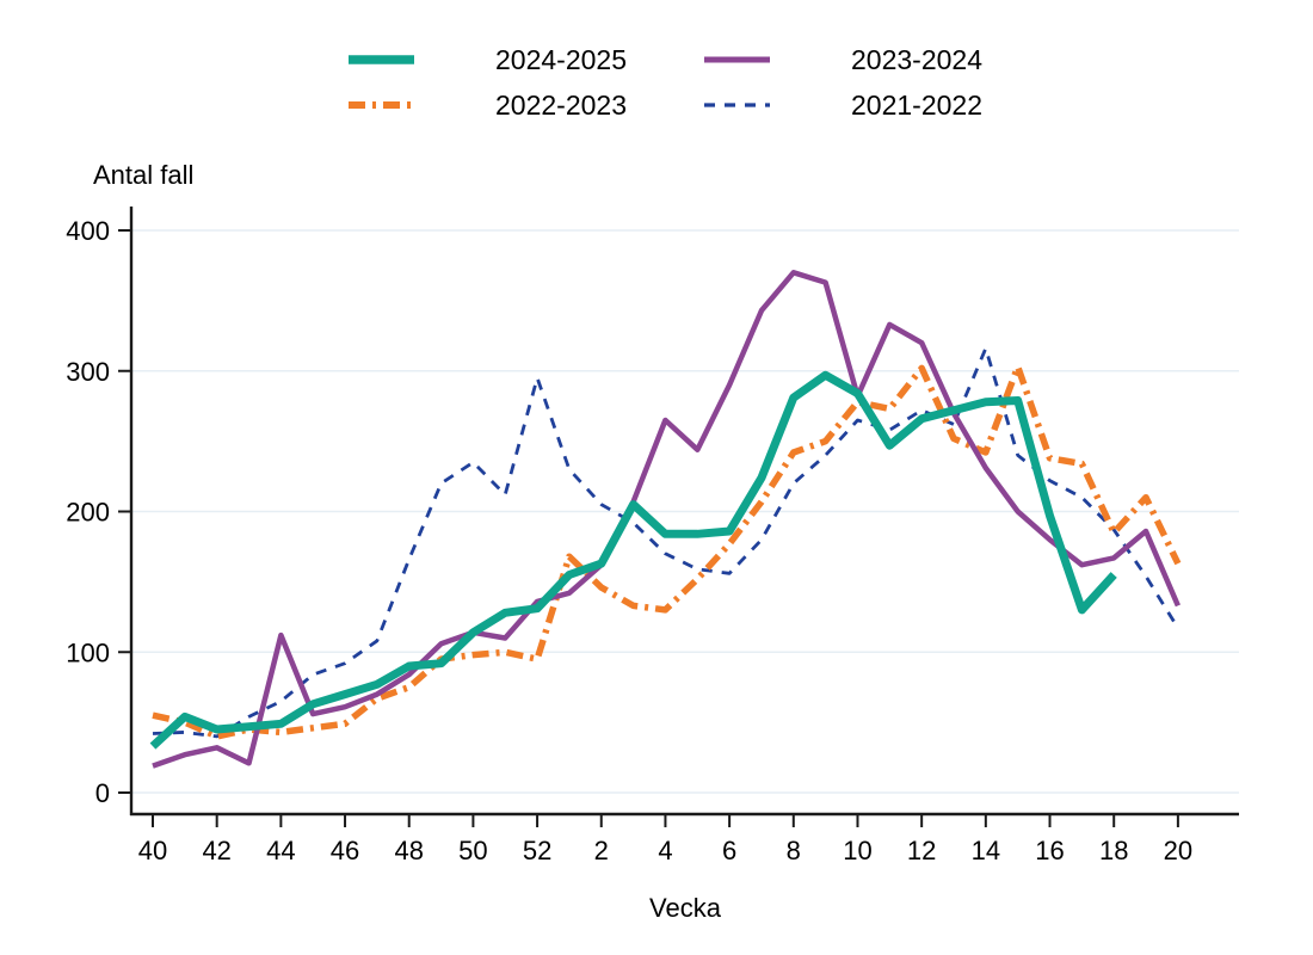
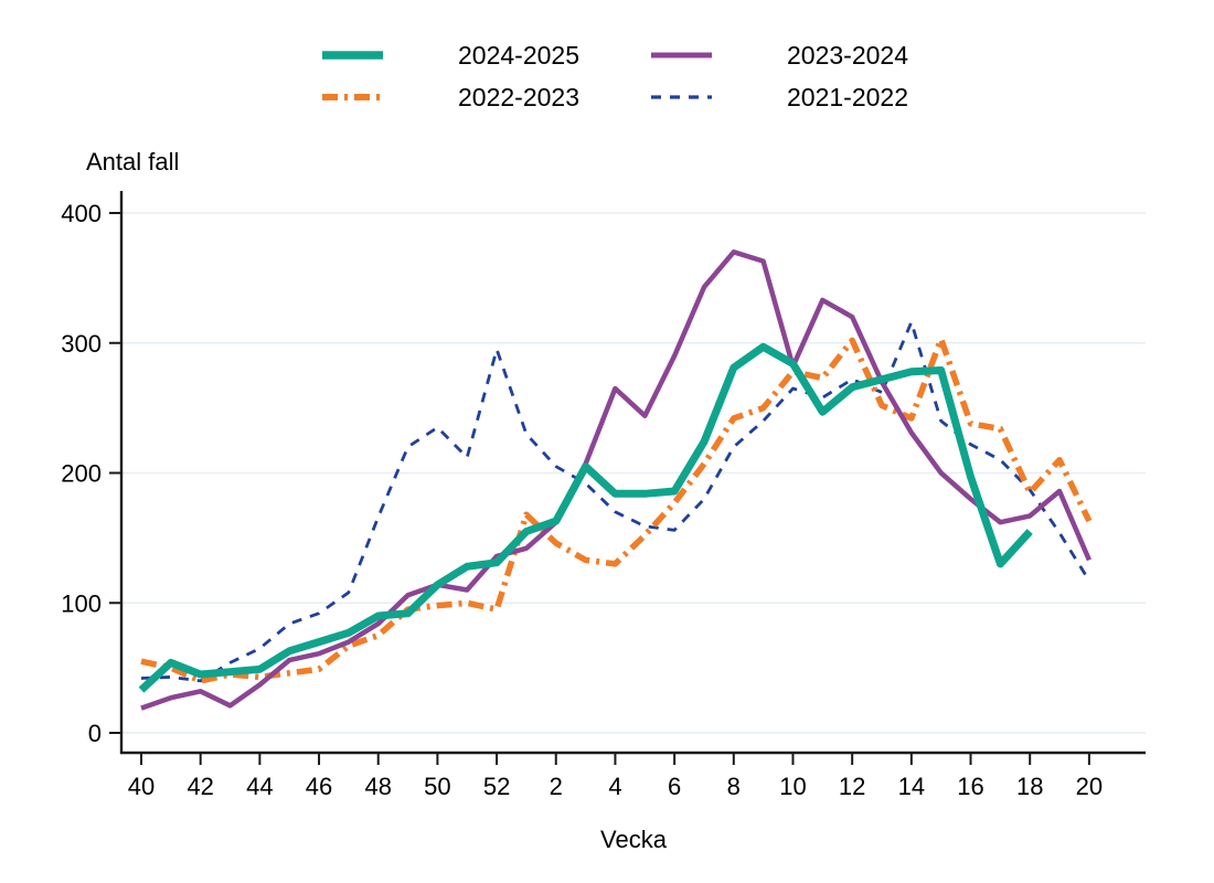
2023-2024/44: 112 -> 37
